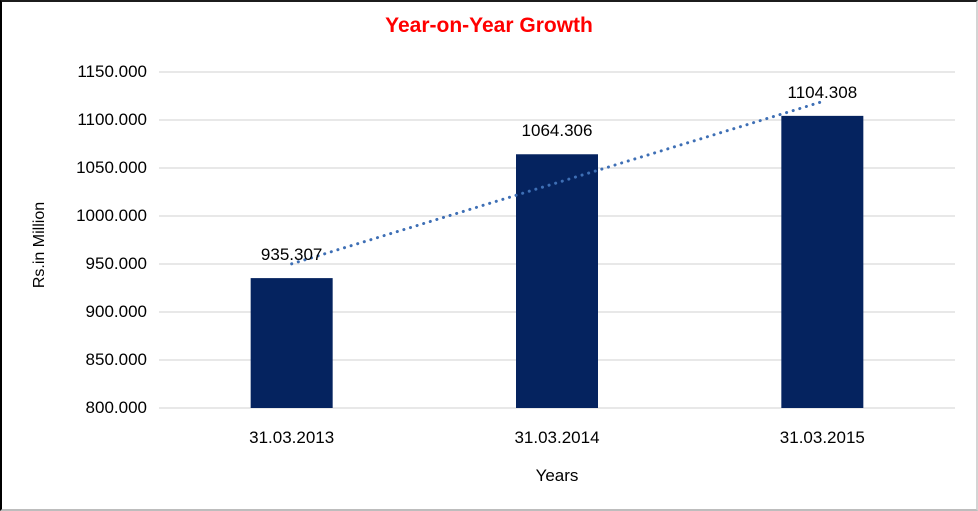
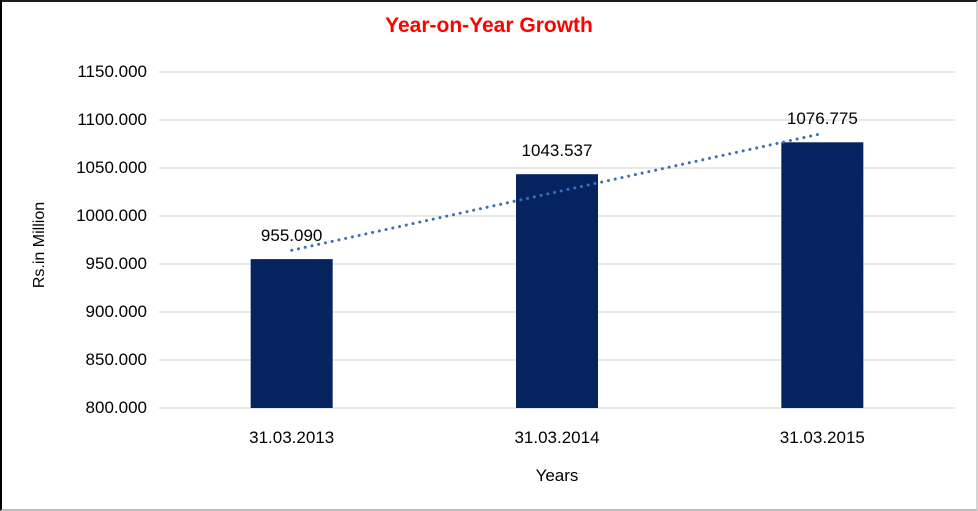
31.03.2013: 935.307 -> 955.090
31.03.2014: 1064.306 -> 1043.537
31.03.2015: 1104.308 -> 1076.775
